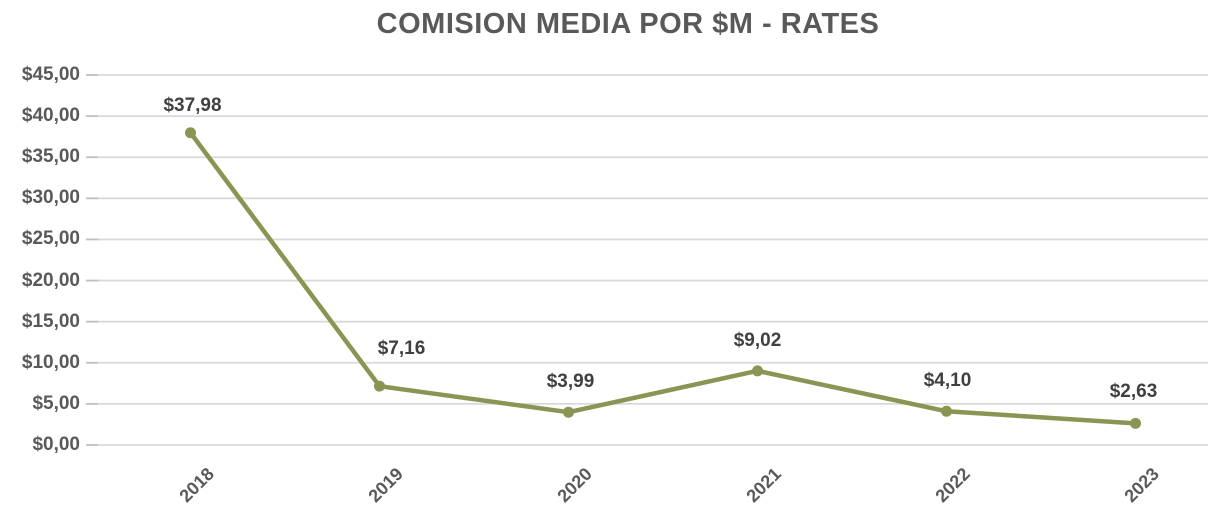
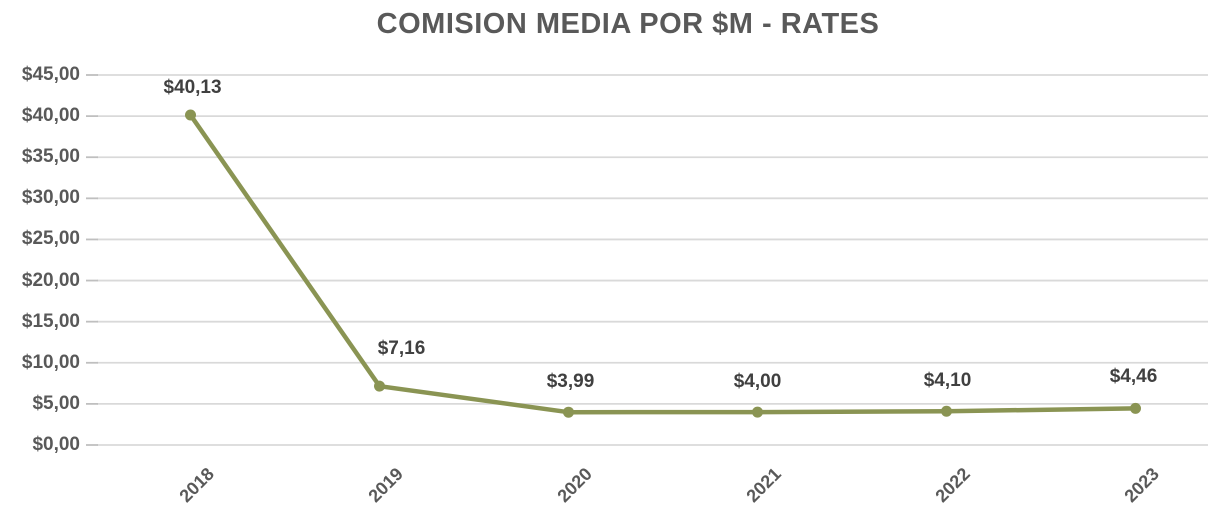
2018: $37,98 -> $40,13
2021: $9,02 -> $4,00
2023: $2,63 -> $4,46
